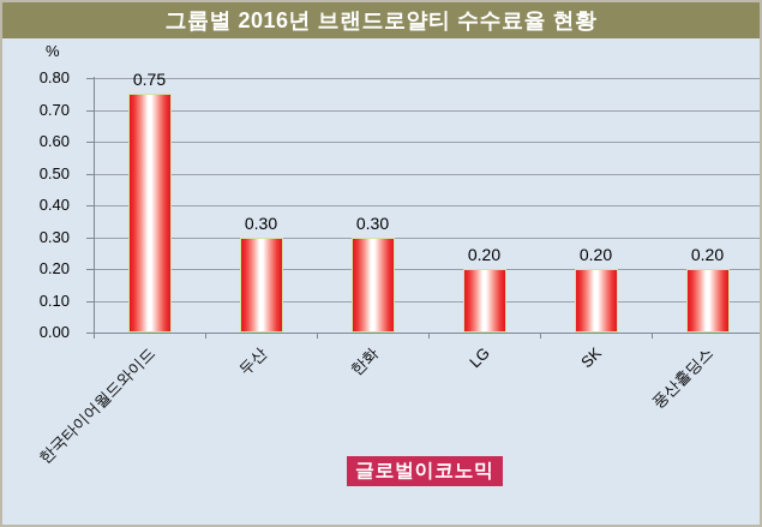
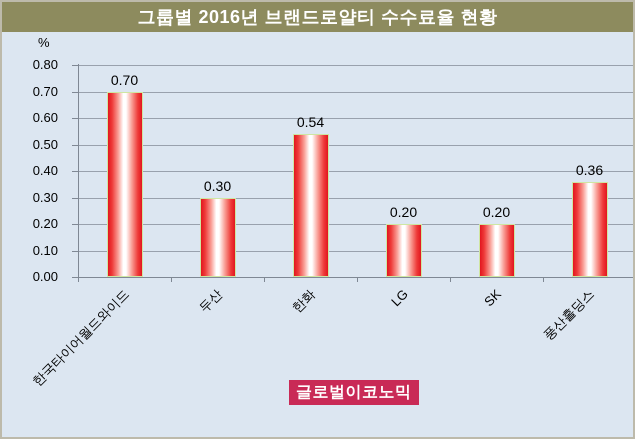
한국타이어월드와이드: 0.75 -> 0.70
한화: 0.30 -> 0.54
풍산홀딩스: 0.20 -> 0.36
